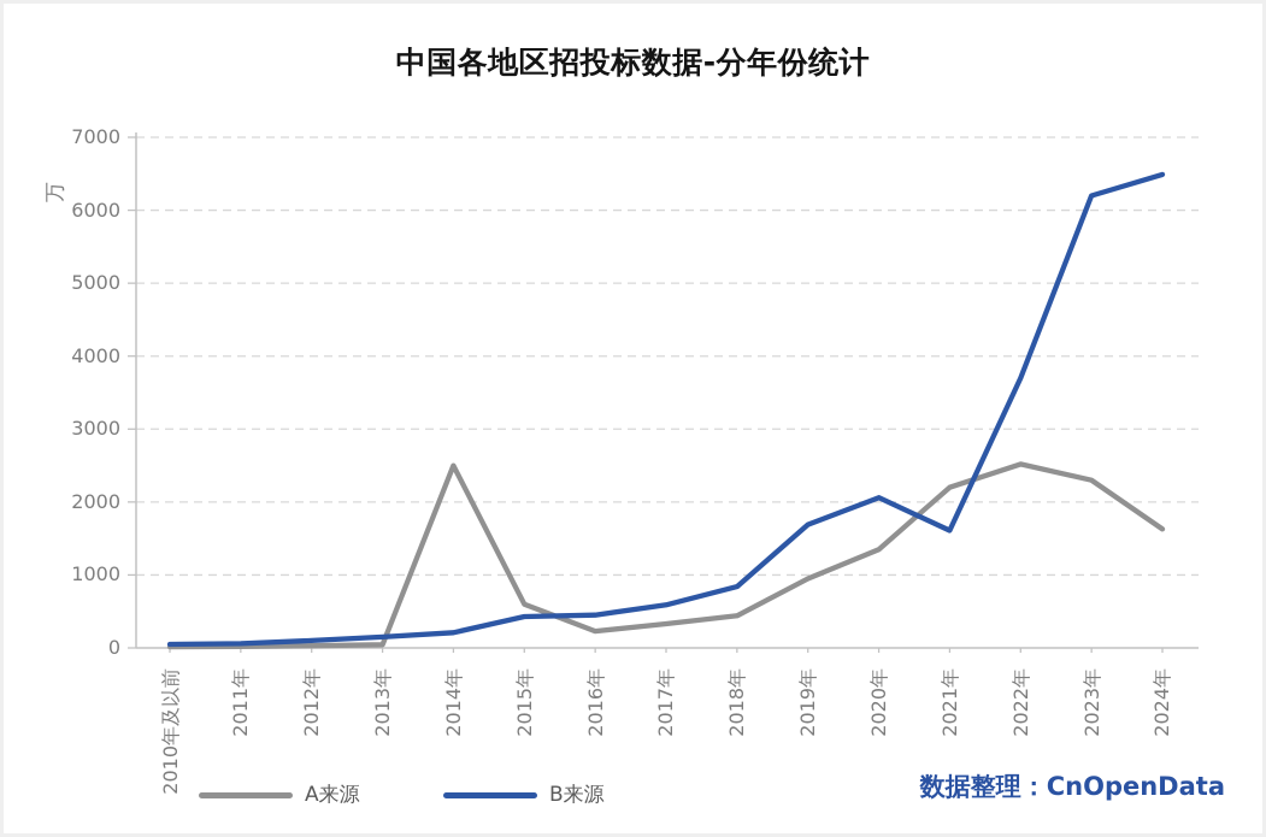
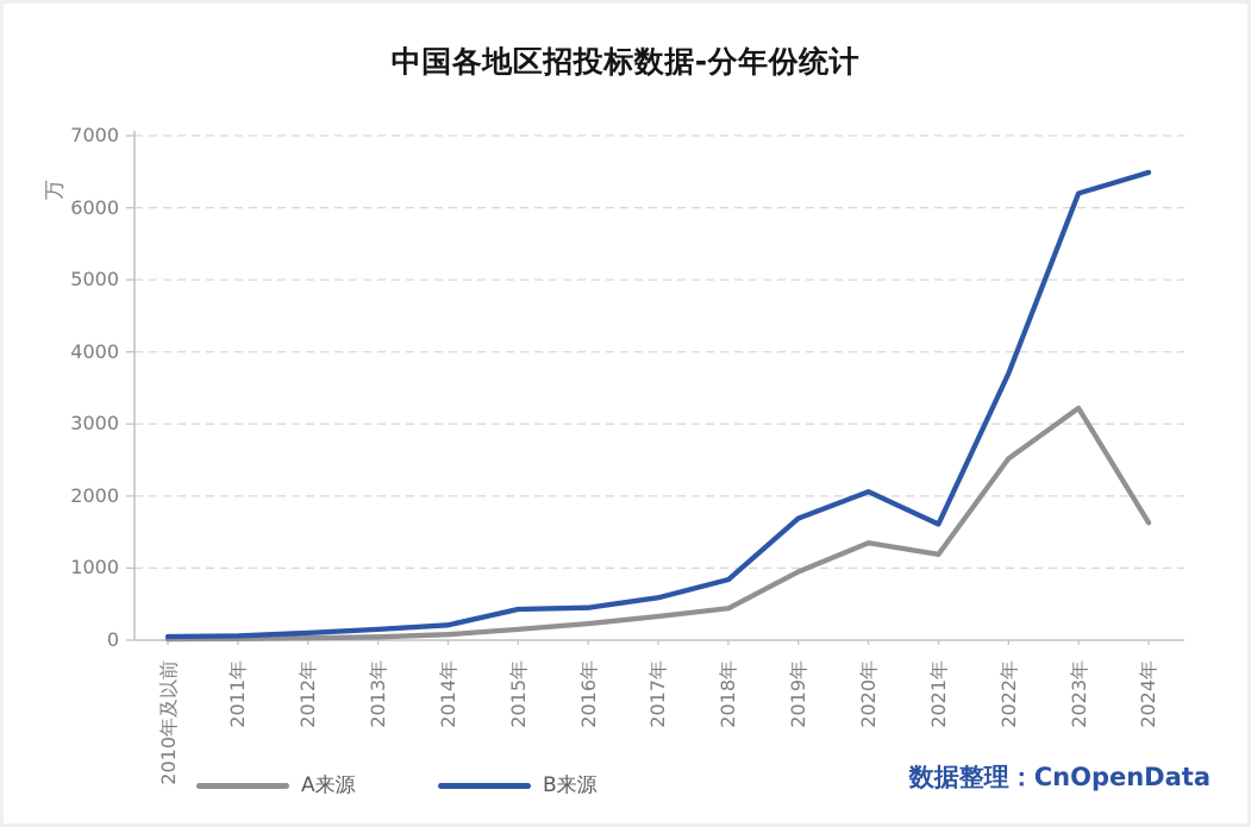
A来源/2014年: 2500 -> 100
A来源/2015年: 600 -> 200
A来源/2021年: 2200 -> 1200
A来源/2023年: 2300 -> 3200
